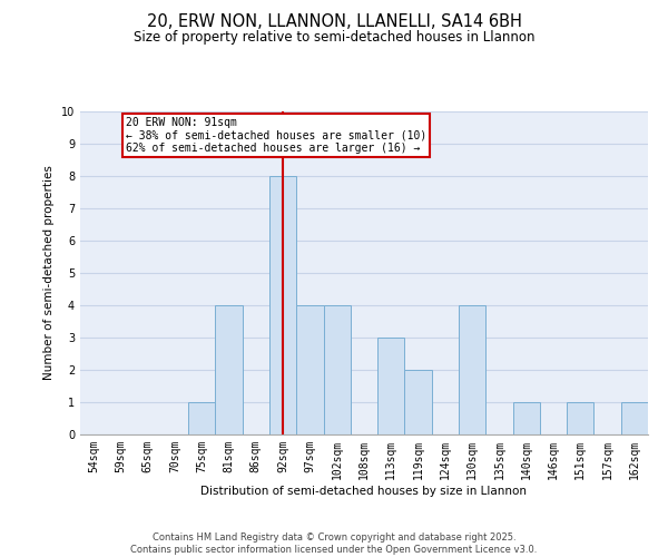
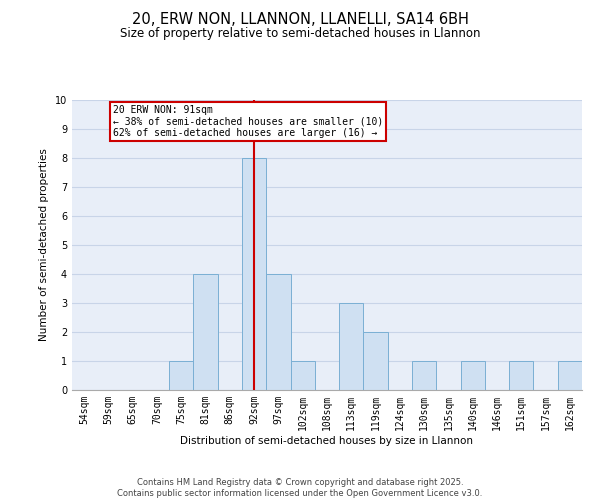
102sqm: 4 -> 1
130sqm: 4 -> 1
